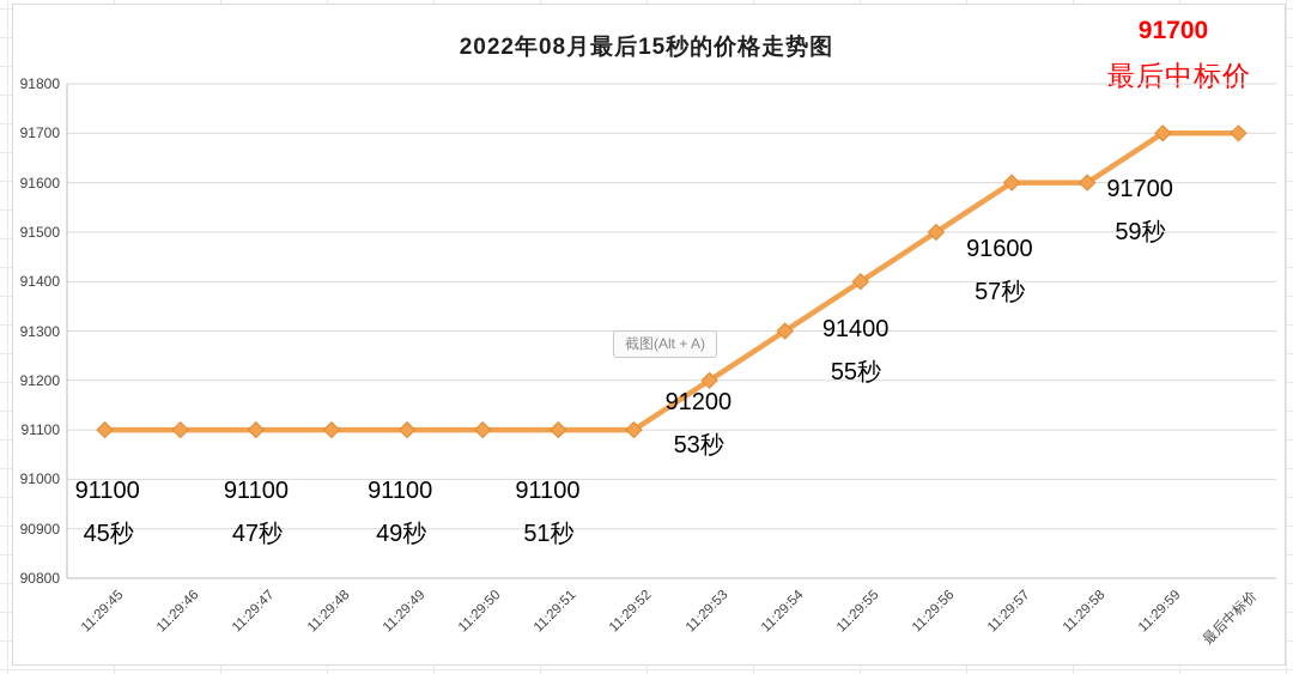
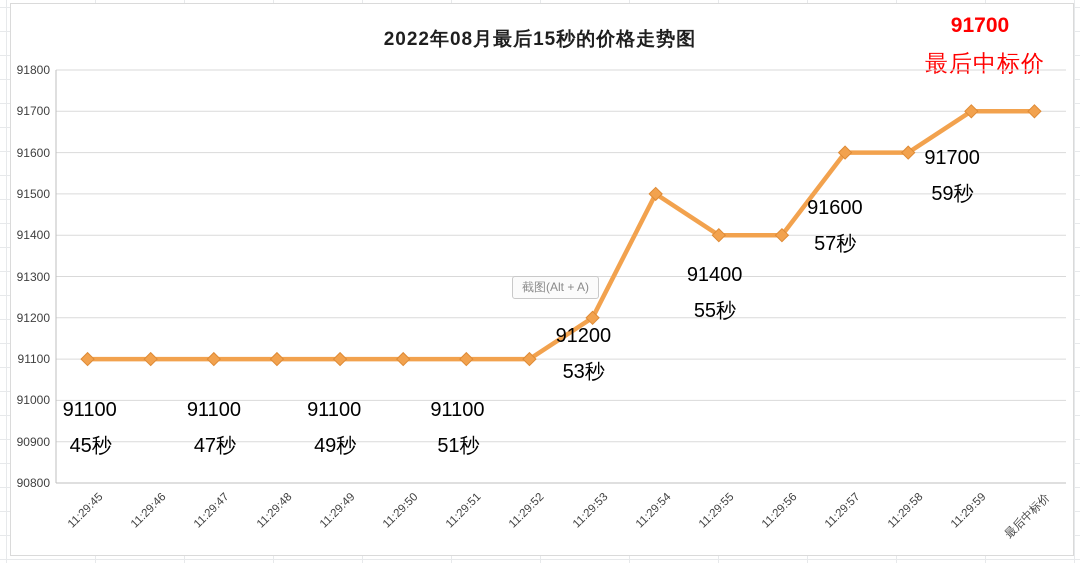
11:29:54: 91300 -> 91500
11:29:56: 91500 -> 91400
